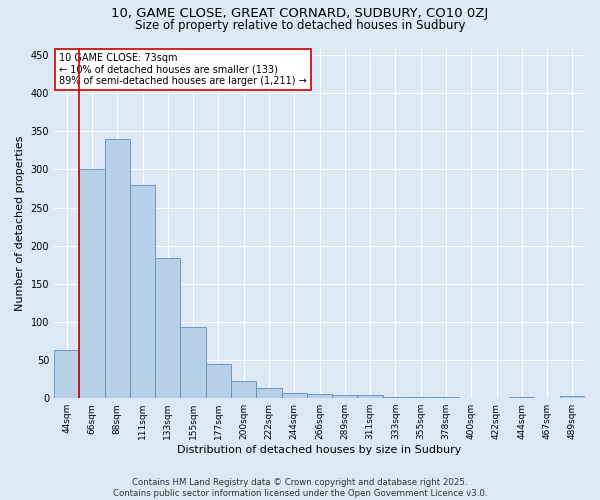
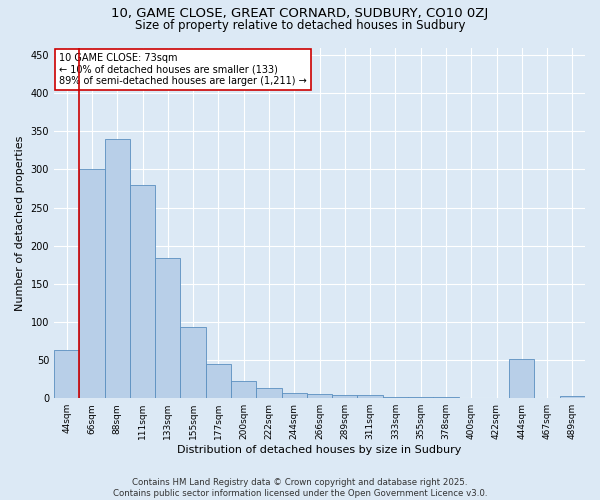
444sqm: 1 -> 52
